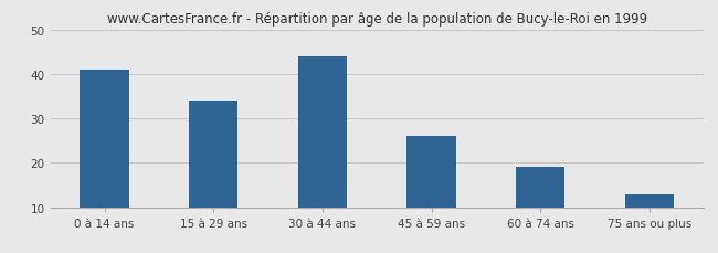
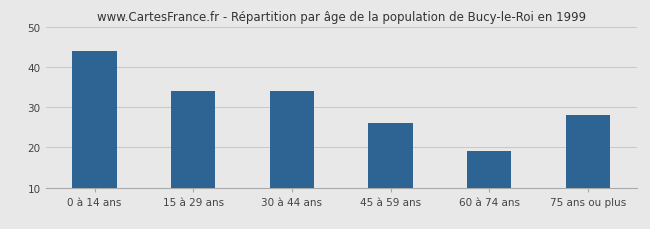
0 à 14 ans: 41 -> 44
30 à 44 ans: 44 -> 34
75 ans ou plus: 13 -> 28
